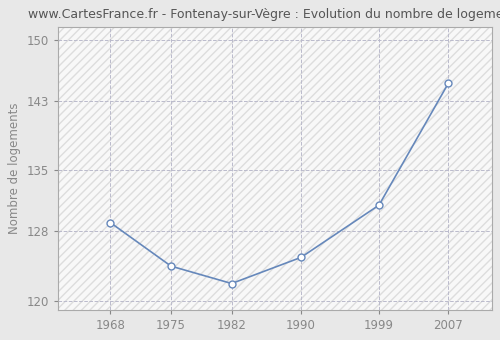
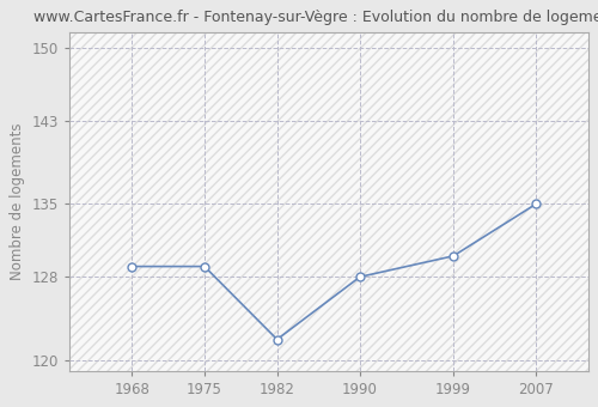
1975: 124 -> 129
1990: 125 -> 128
1999: 131 -> 130
2007: 145 -> 135
